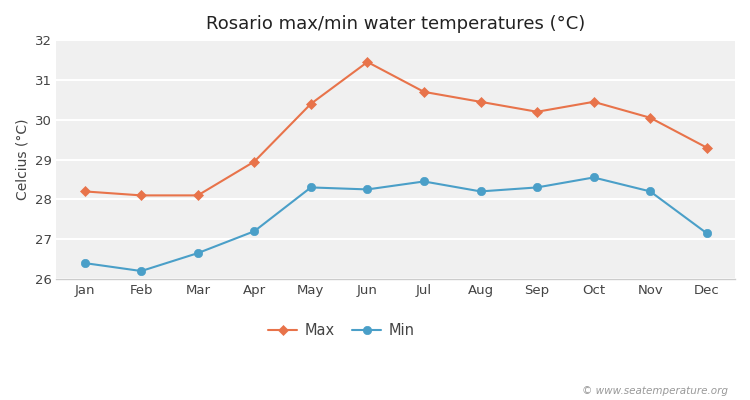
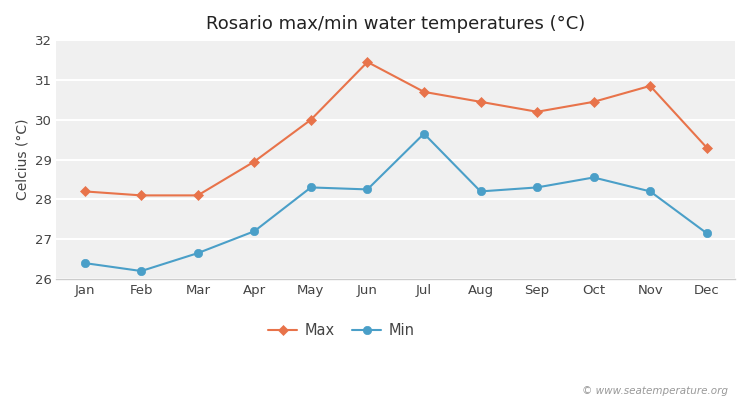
Max/May: 30.40 -> 30.00
Min/Jul: 28.45 -> 29.65
Max/Nov: 30.05 -> 30.85
